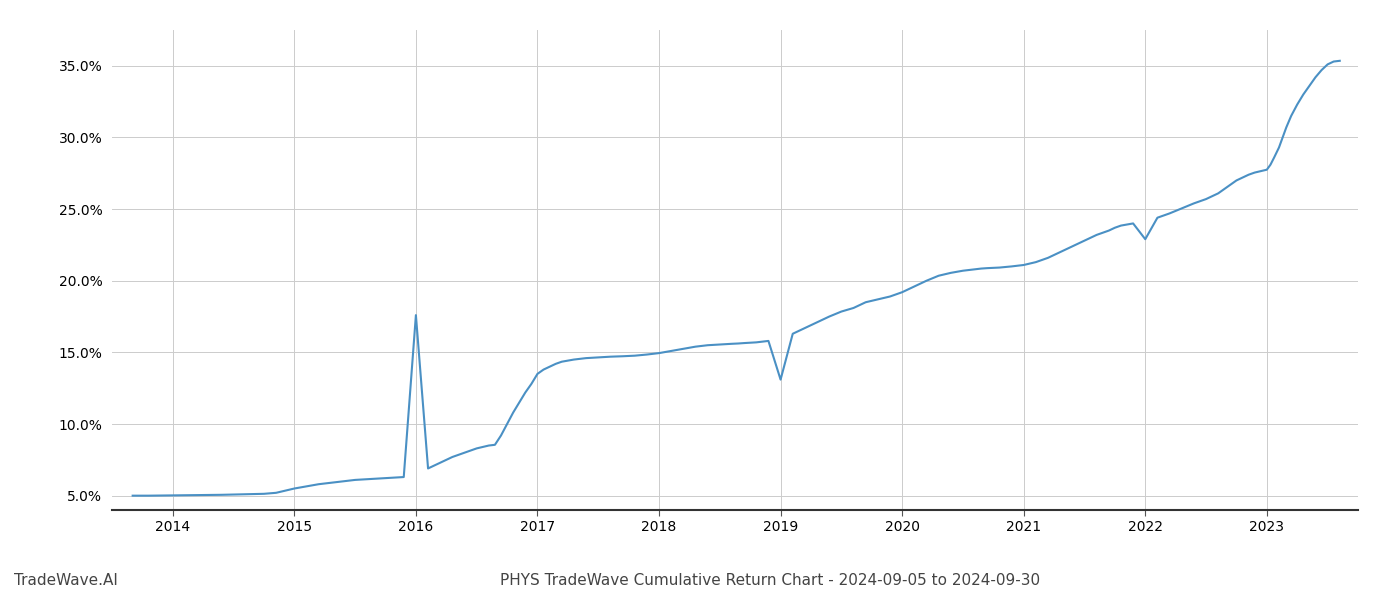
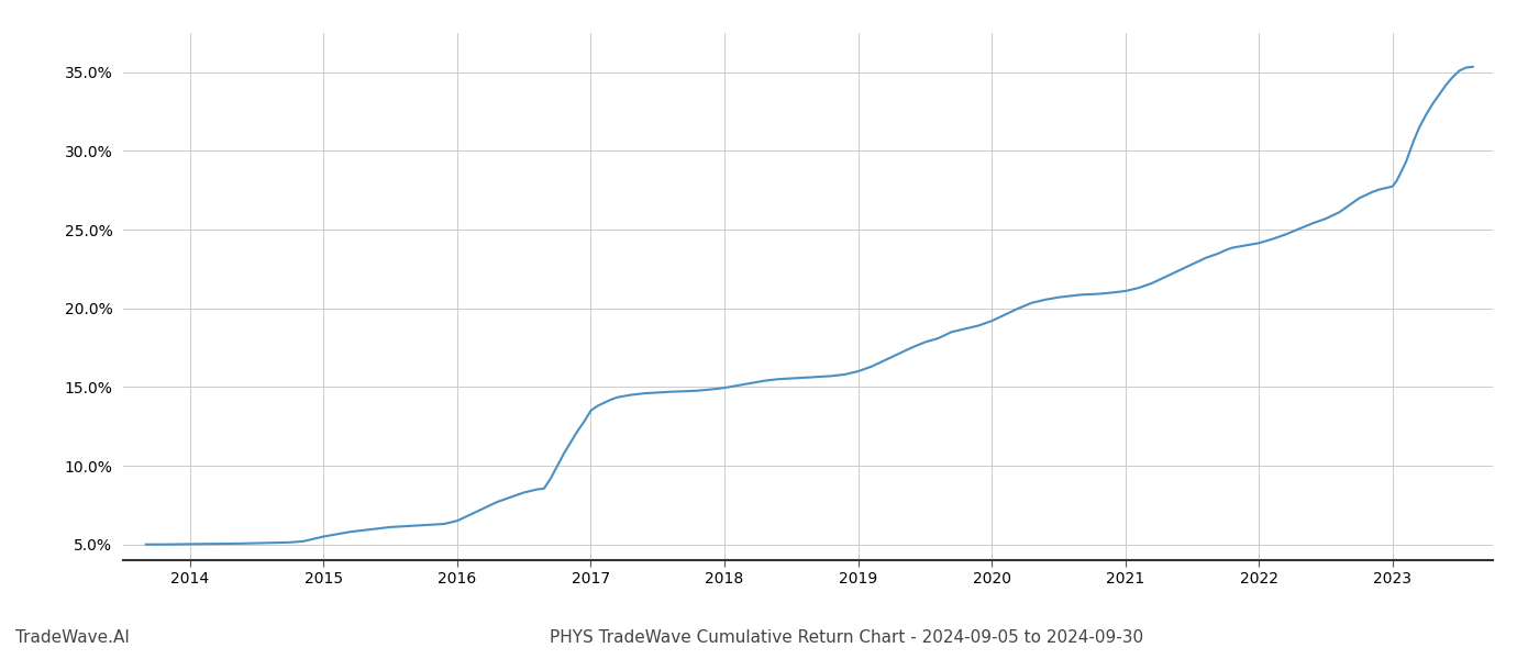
2016: 17.6% -> 6.5%
2019: 13.1% -> 16.0%
2022: 22.9% -> 24.1%
